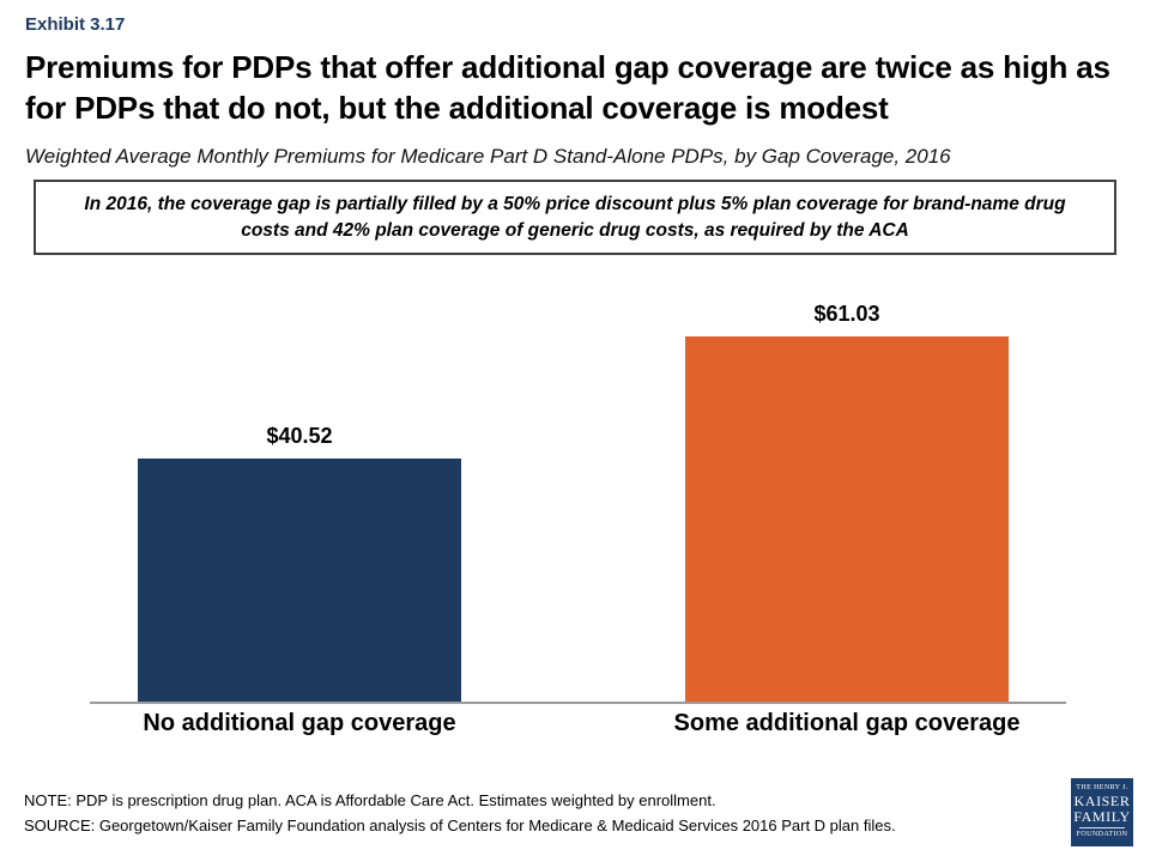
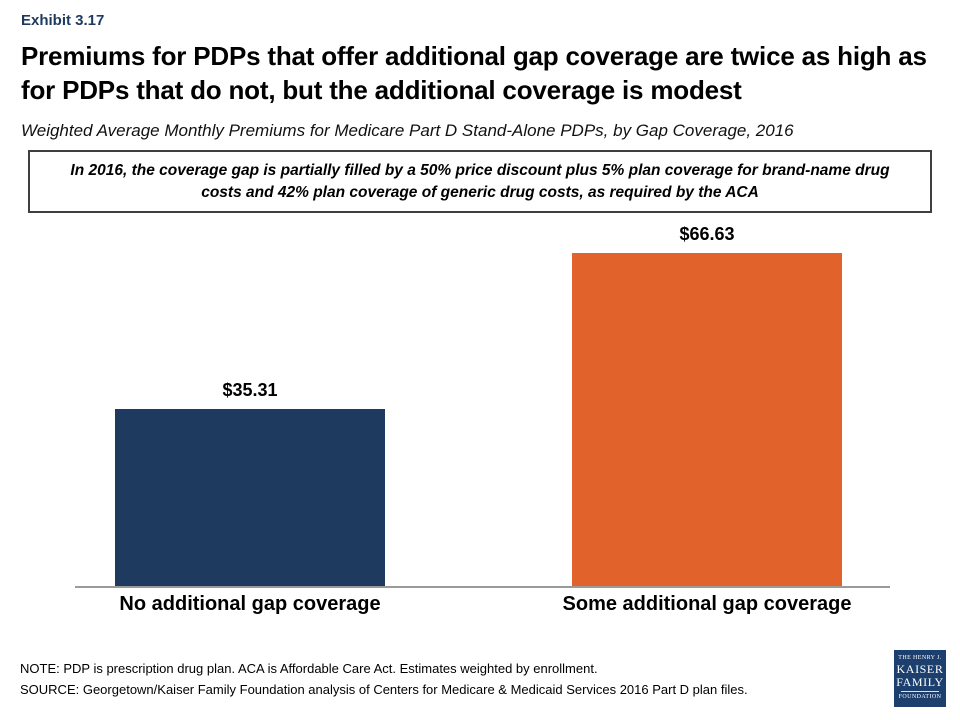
No additional gap coverage: $40.52 -> $35.31
Some additional gap coverage: $61.03 -> $66.63
